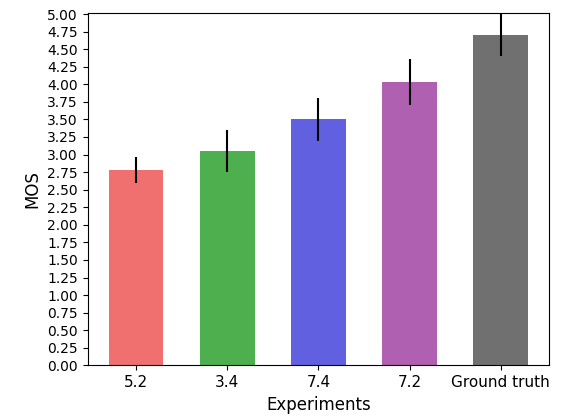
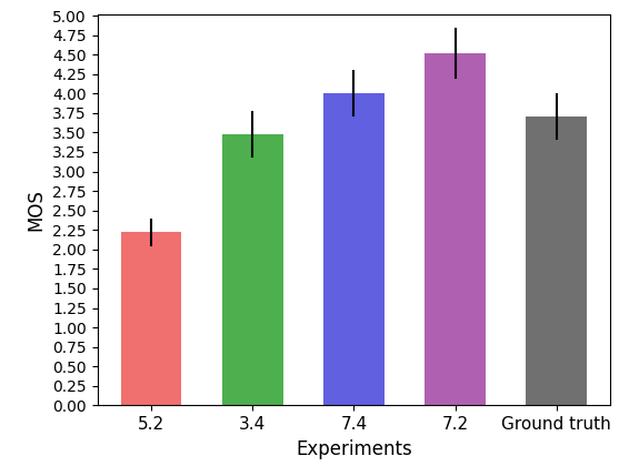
5.2: 2.78 -> 2.22
3.4: 3.05 -> 3.48
7.4: 3.50 -> 4.00
7.2: 4.03 -> 4.52
Ground truth: 4.70 -> 3.70
